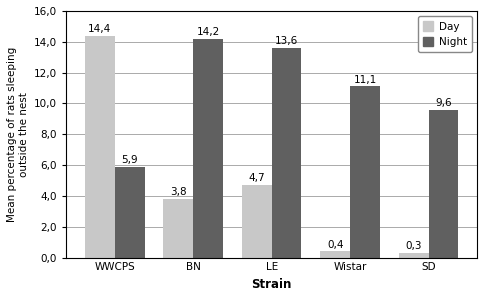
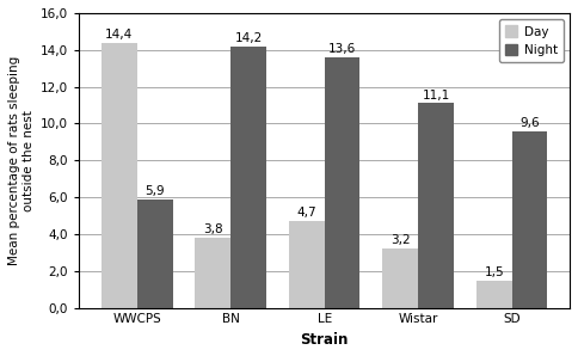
Day/Wistar: 0,4 -> 3,2
Day/SD: 0,3 -> 1,5
